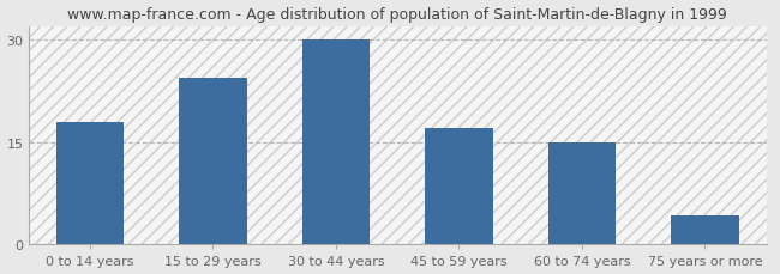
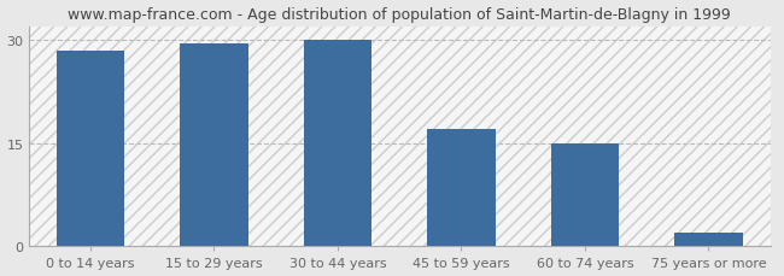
0 to 14 years: 18.0 -> 28.5
15 to 29 years: 24.4 -> 29.5
75 years or more: 4.2 -> 2.0
